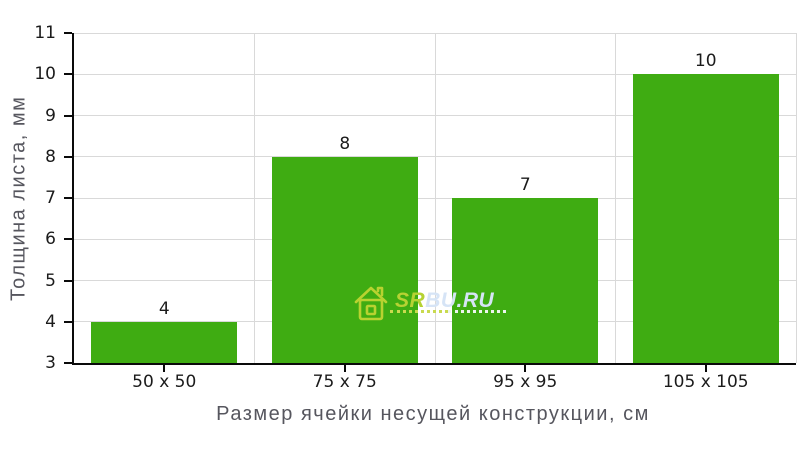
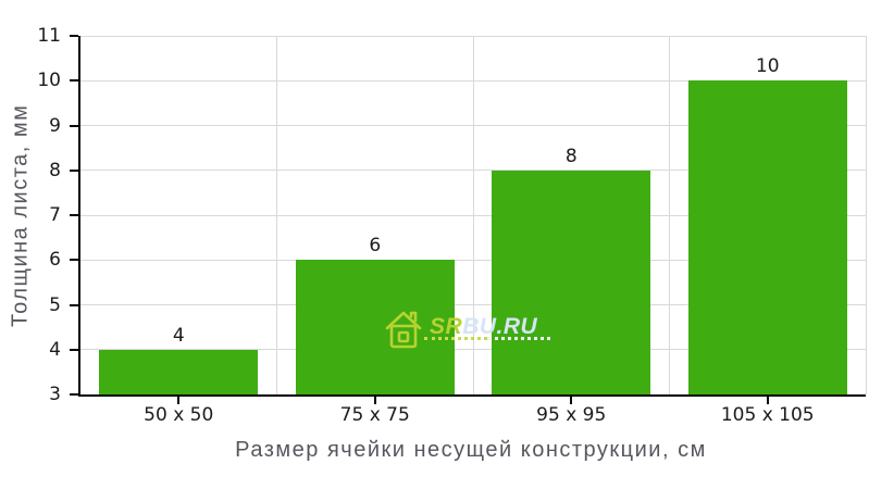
75 x 75: 8 -> 6
95 x 95: 7 -> 8
